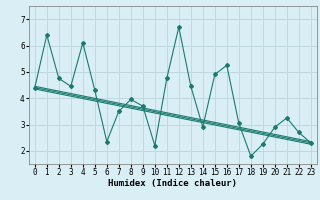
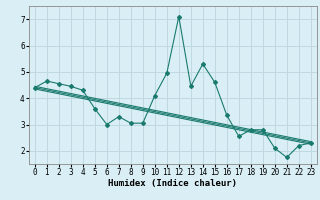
1: 6.40 -> 4.65
2: 4.75 -> 4.55
4: 6.10 -> 4.30
5: 4.30 -> 3.60
6: 2.35 -> 3.00
7: 3.50 -> 3.30
8: 3.95 -> 3.05
9: 3.70 -> 3.05
10: 2.20 -> 4.10
11: 4.75 -> 4.95
12: 6.70 -> 7.10
14: 2.90 -> 5.30
15: 4.90 -> 4.60
16: 5.25 -> 3.35
17: 3.05 -> 2.55
18: 1.80 -> 2.80
19: 2.25 -> 2.80
20: 2.90 -> 2.10
21: 3.25 -> 1.75
22: 2.70 -> 2.20
